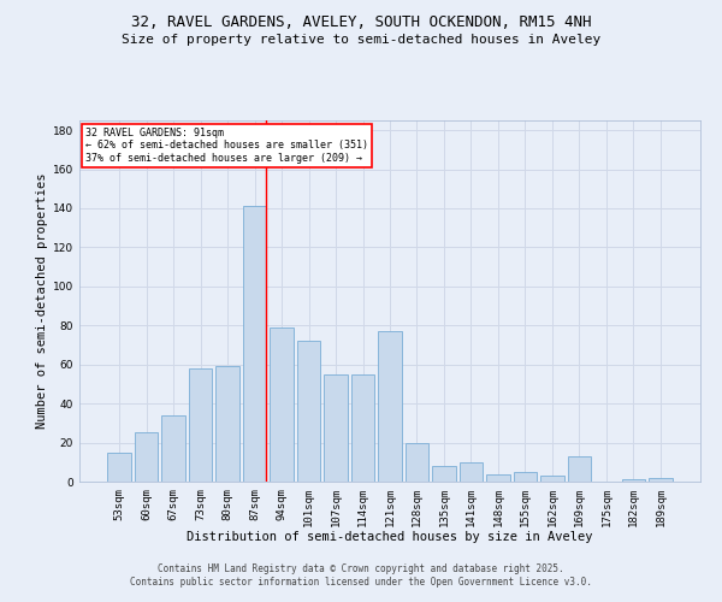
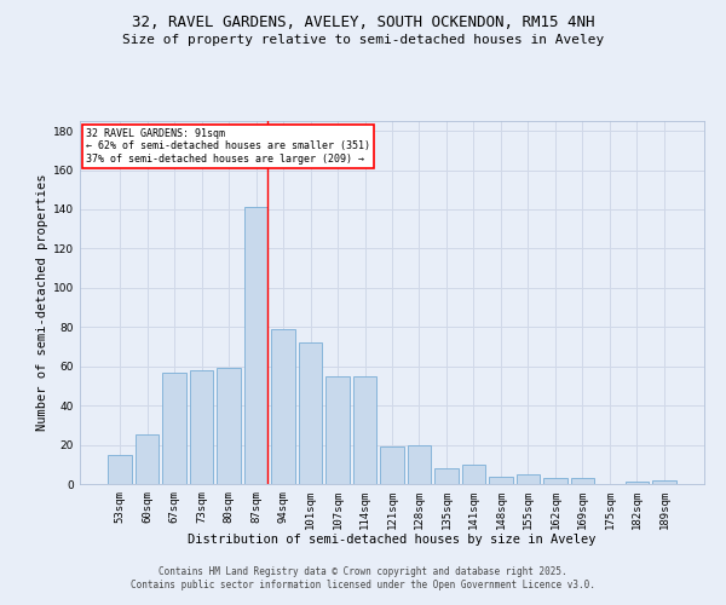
67sqm: 34 -> 57
121sqm: 77 -> 19
169sqm: 13 -> 3
